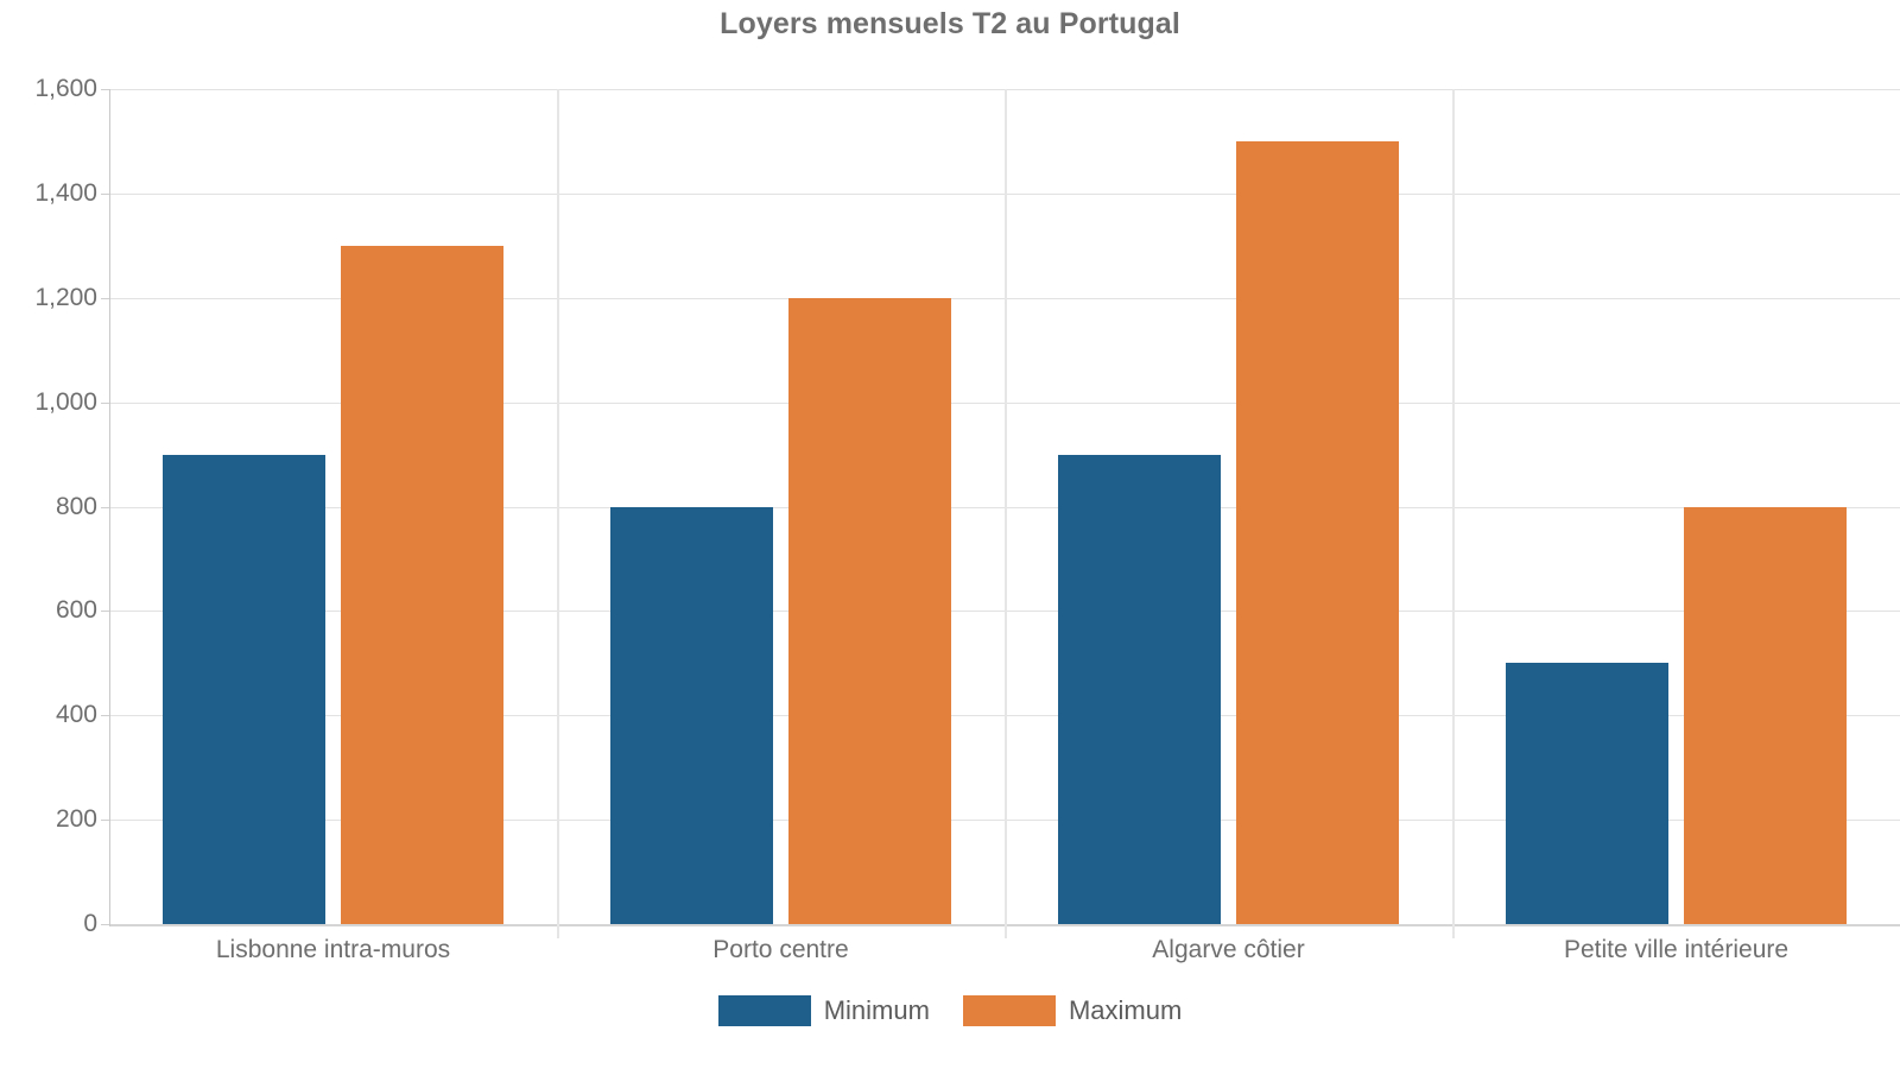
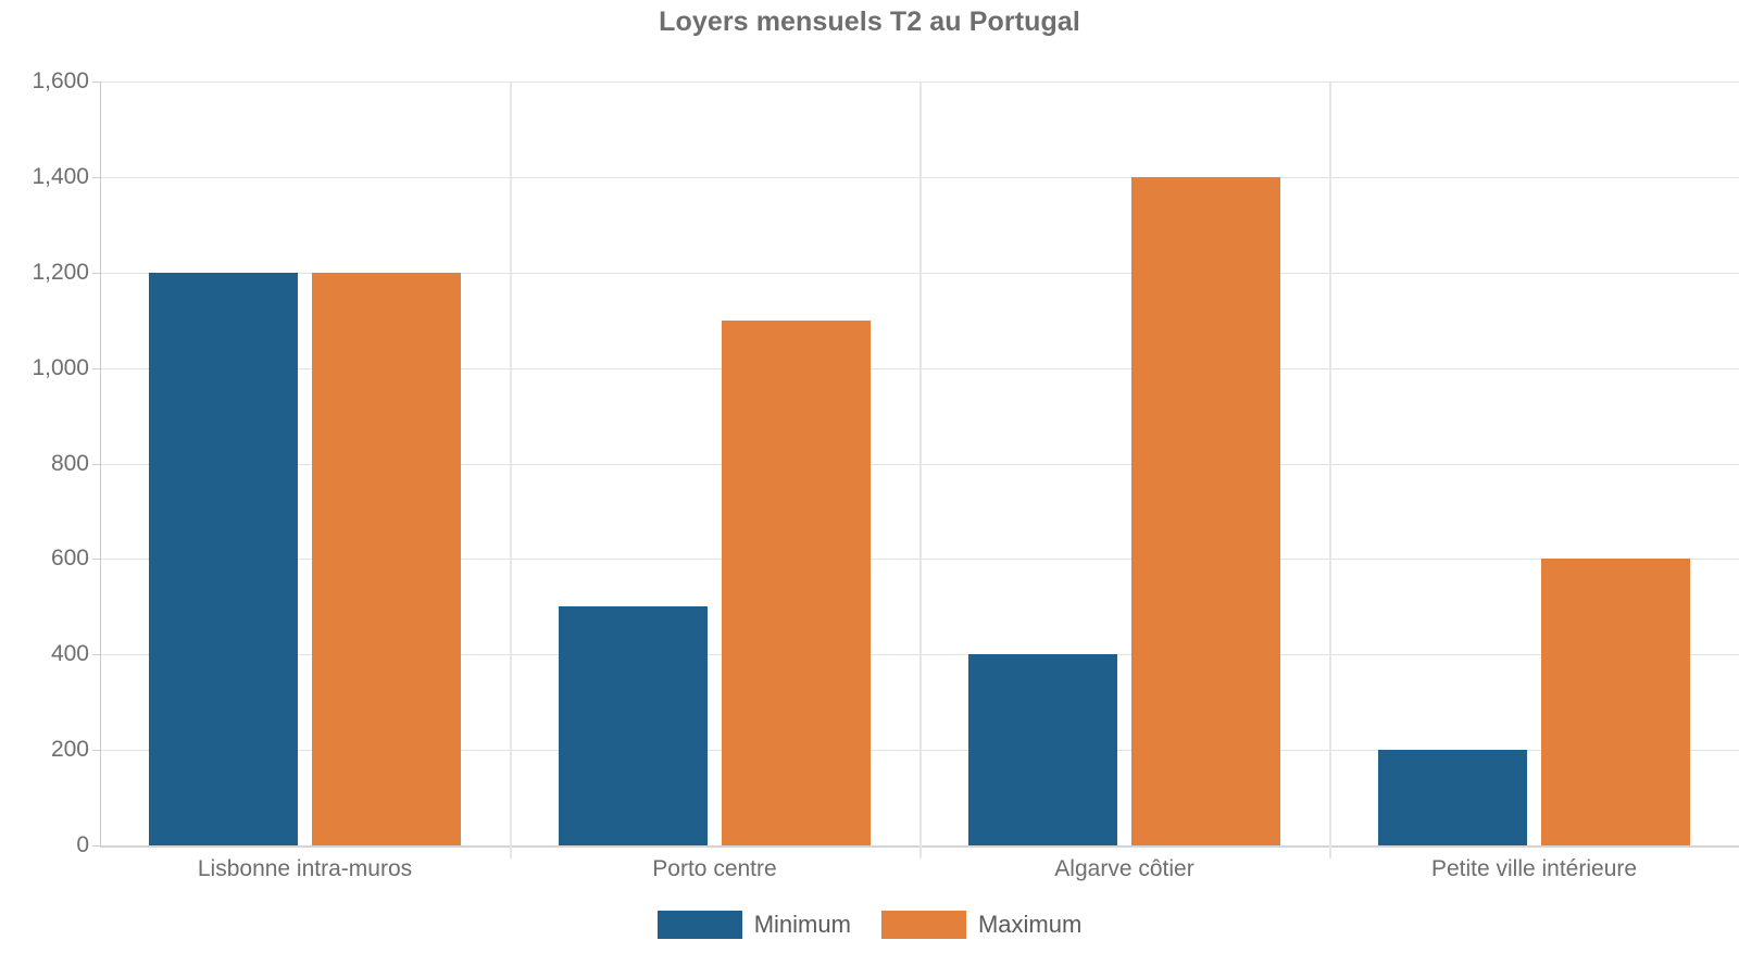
Minimum/Lisbonne intra-muros: 900 -> 1200
Maximum/Lisbonne intra-muros: 1300 -> 1200
Minimum/Porto centre: 800 -> 500
Maximum/Porto centre: 1200 -> 1100
Minimum/Algarve côtier: 900 -> 400
Maximum/Algarve côtier: 1500 -> 1400
Minimum/Petite ville intérieure: 500 -> 200
Maximum/Petite ville intérieure: 800 -> 600
